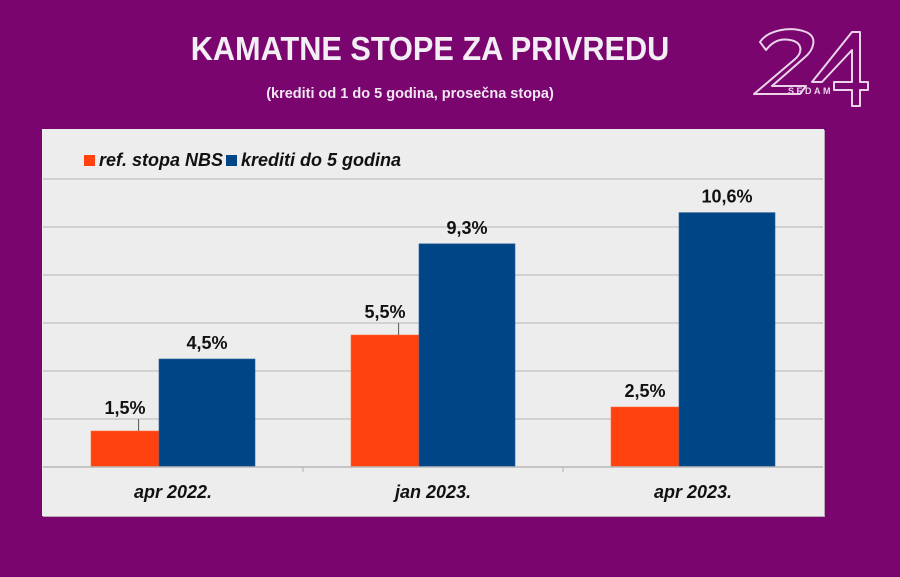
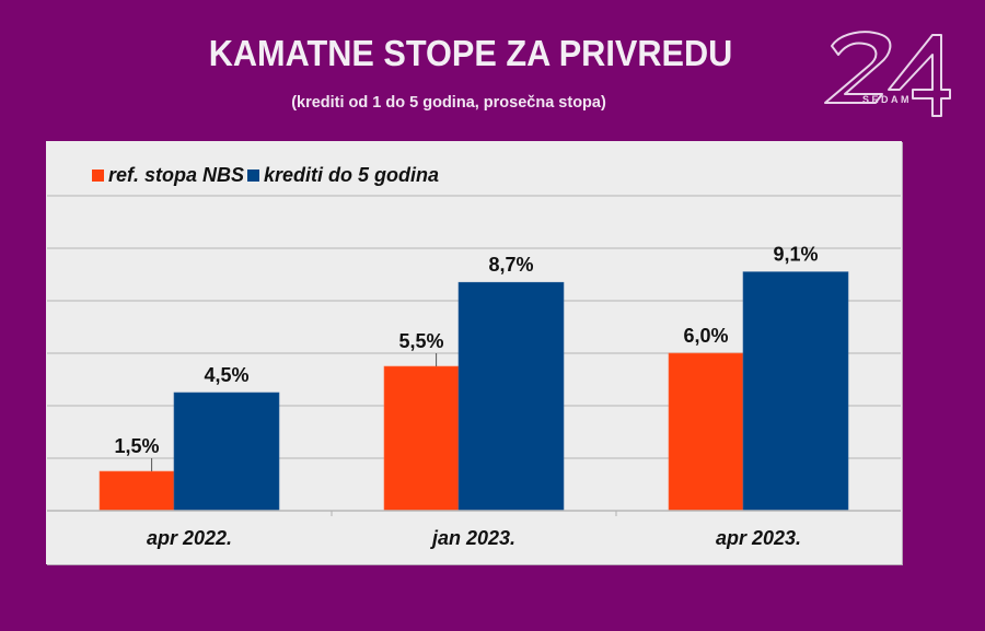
krediti do 5 godina/jan 2023.: 9,3% -> 8,7%
ref. stopa NBS/apr 2023.: 2,5% -> 6,0%
krediti do 5 godina/apr 2023.: 10,6% -> 9,1%
